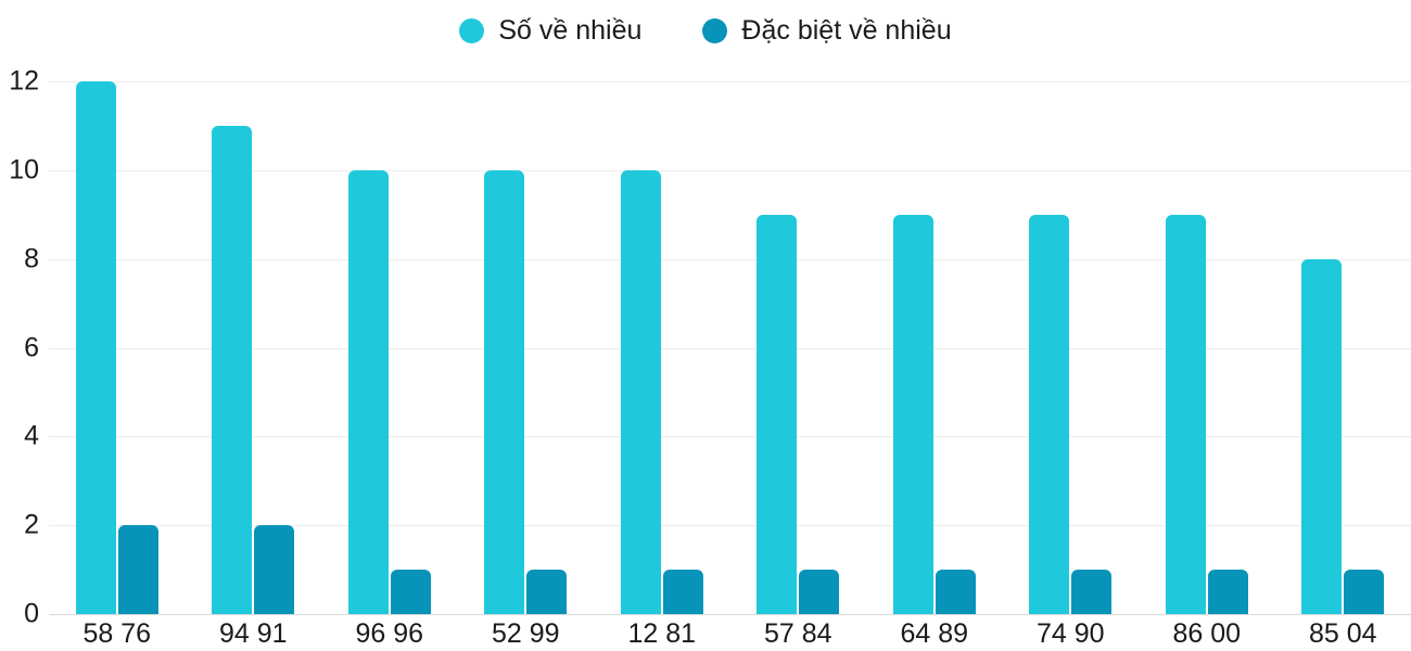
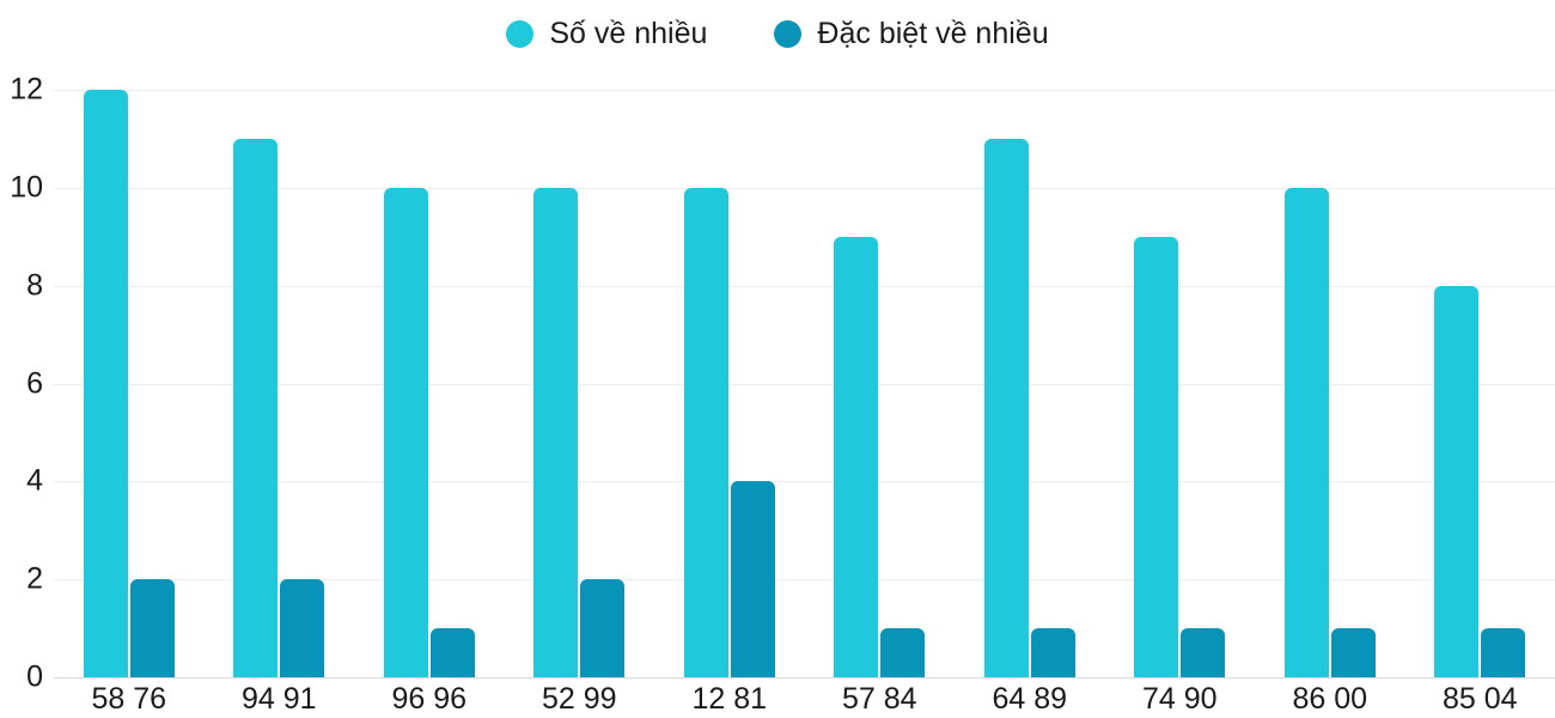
Đặc biệt về nhiều/52 99: 1 -> 2
Đặc biệt về nhiều/12 81: 1 -> 4
Số về nhiều/64 89: 9 -> 11
Số về nhiều/86 00: 9 -> 10
